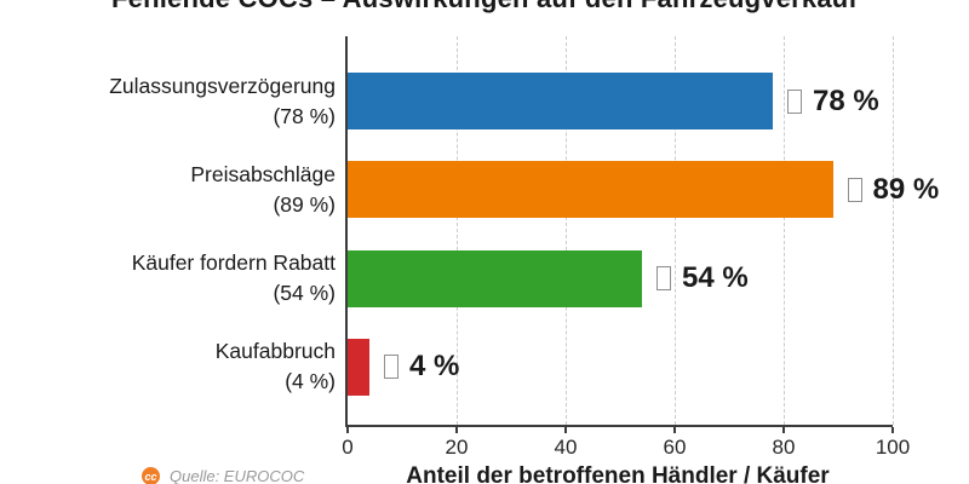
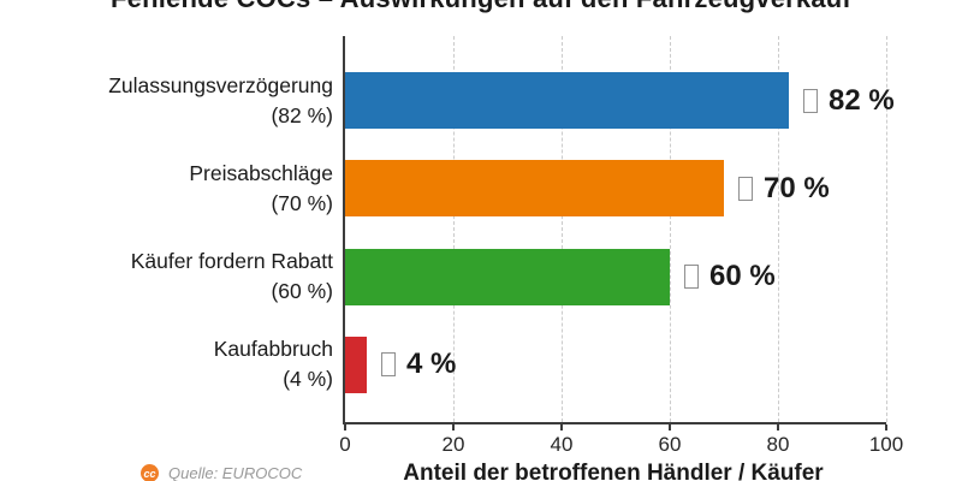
Zulassungsverzögerung: 78 -> 82
Preisabschläge: 89 -> 70
Käufer fordern Rabatt: 54 -> 60
